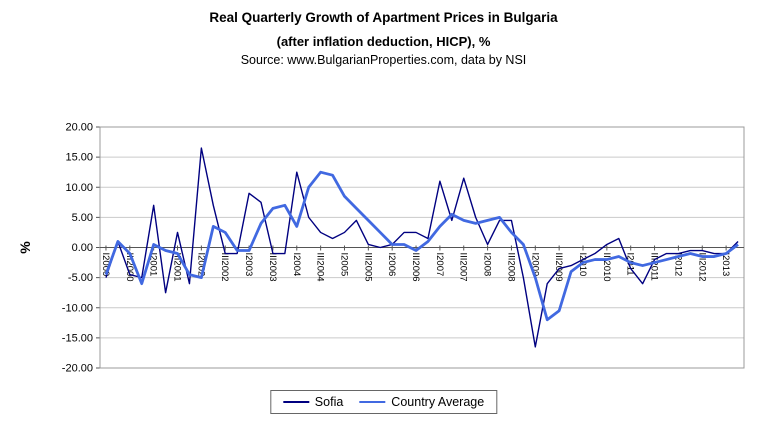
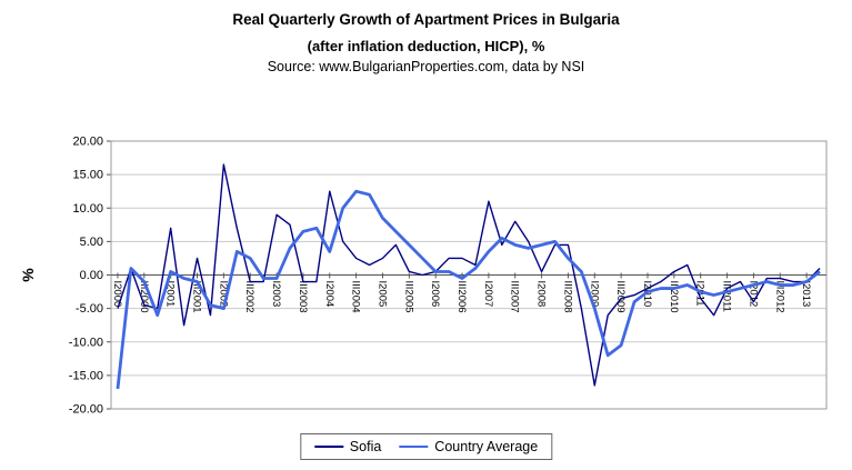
Country Average/I2000: -4 -> -17
Sofia/III2007: 12 -> 8
Sofia/I2012: -1 -> -4
